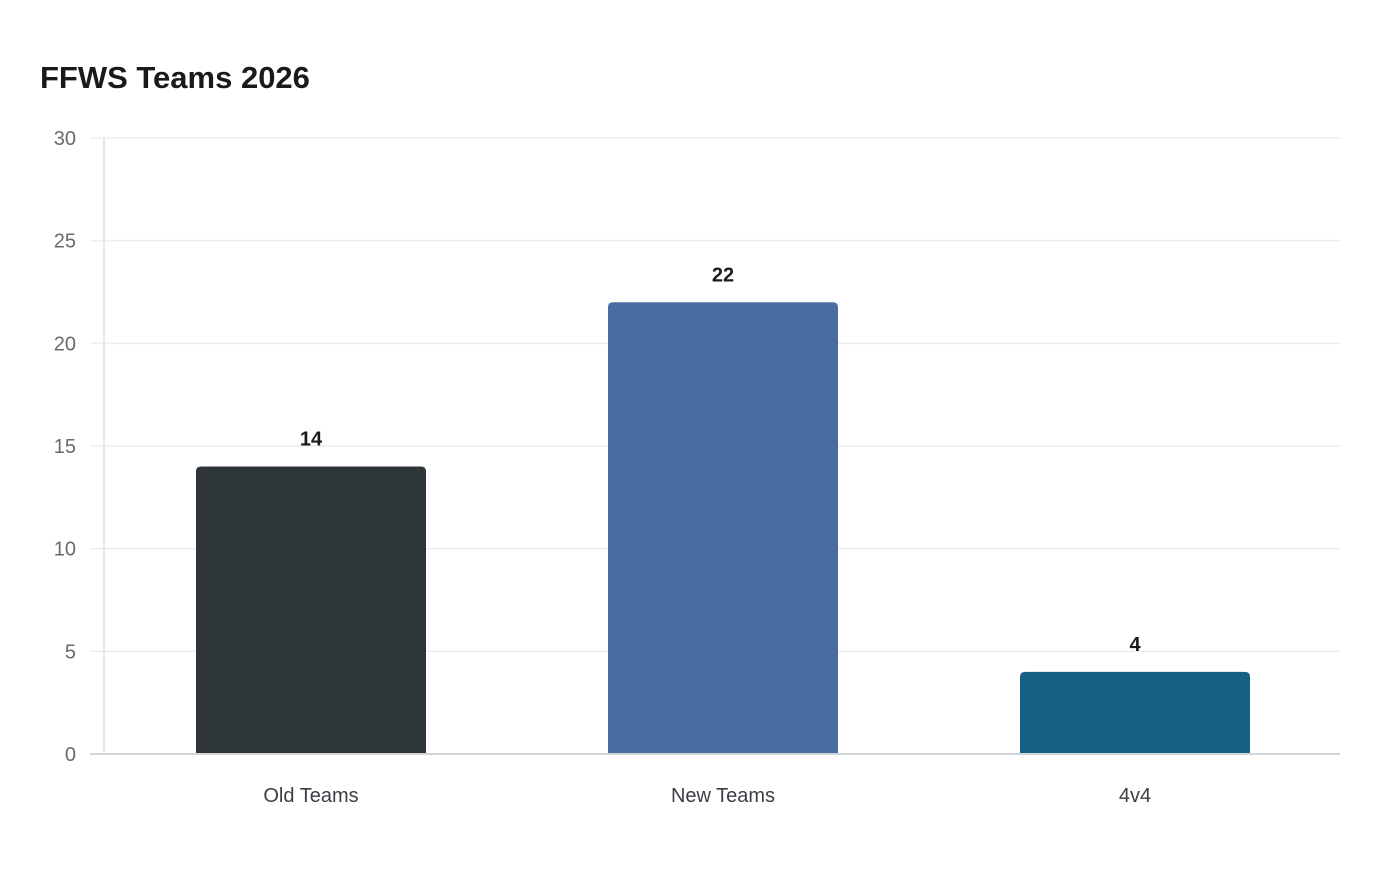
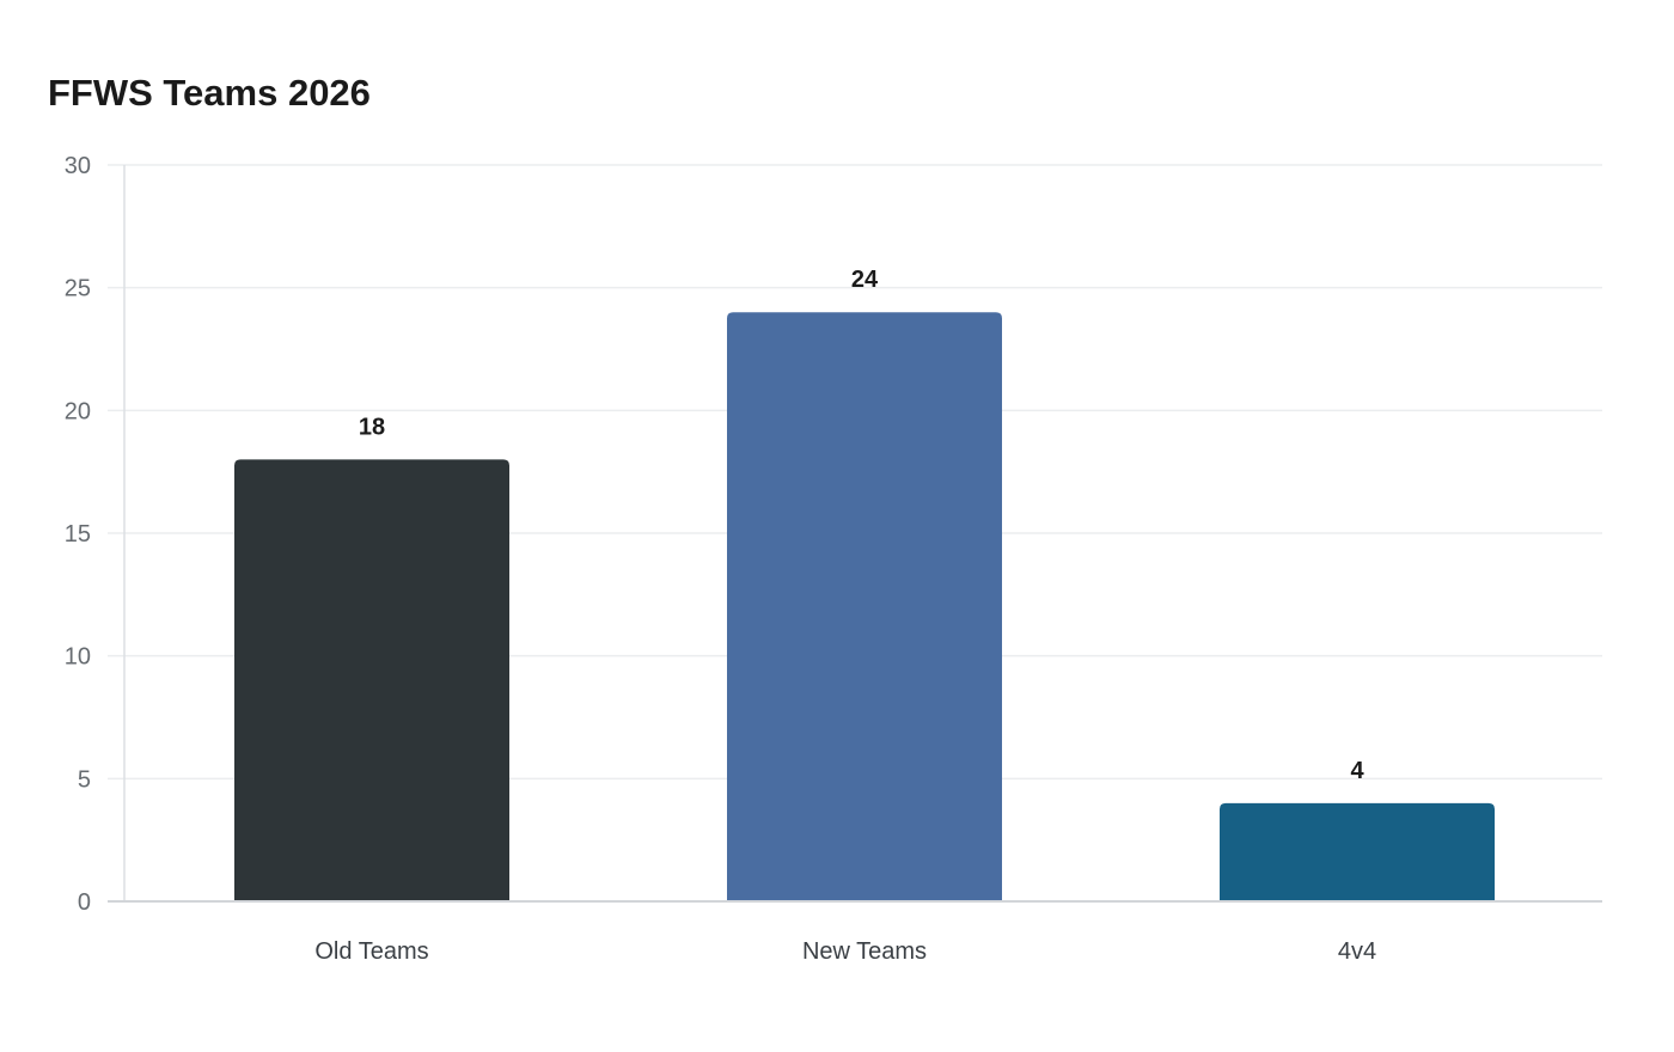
Old Teams: 14 -> 18
New Teams: 22 -> 24
